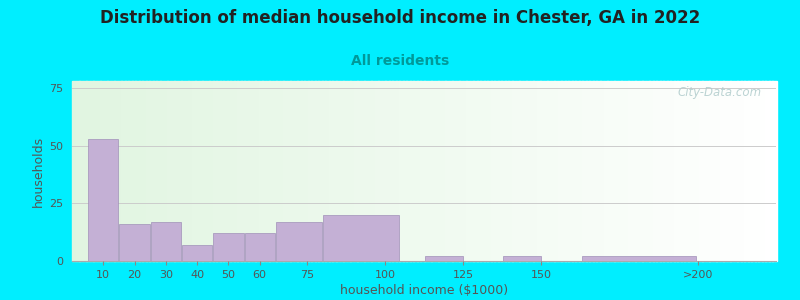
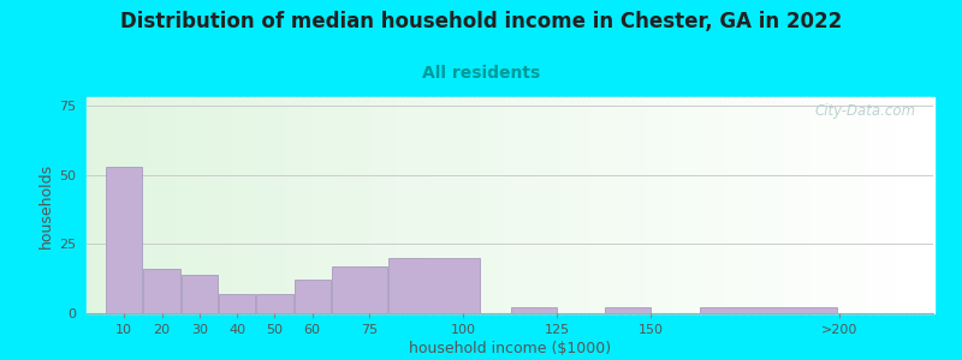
30: 17 -> 14
50: 12 -> 7
